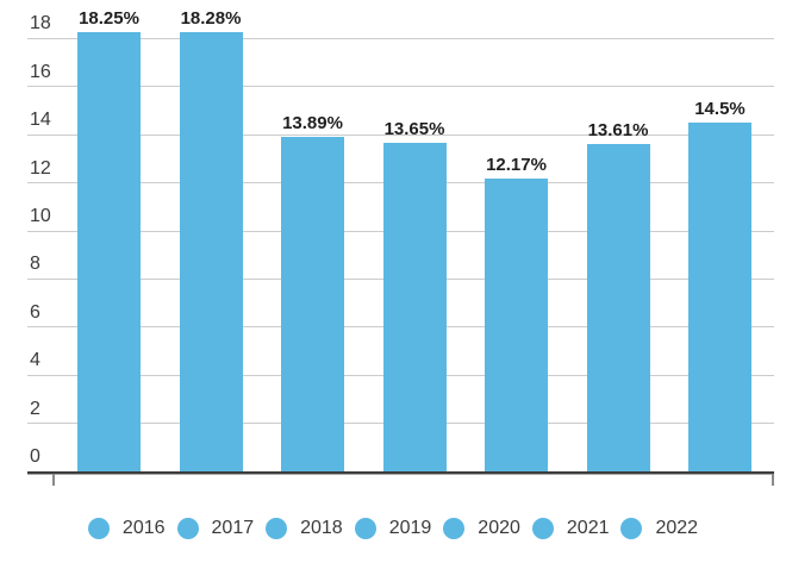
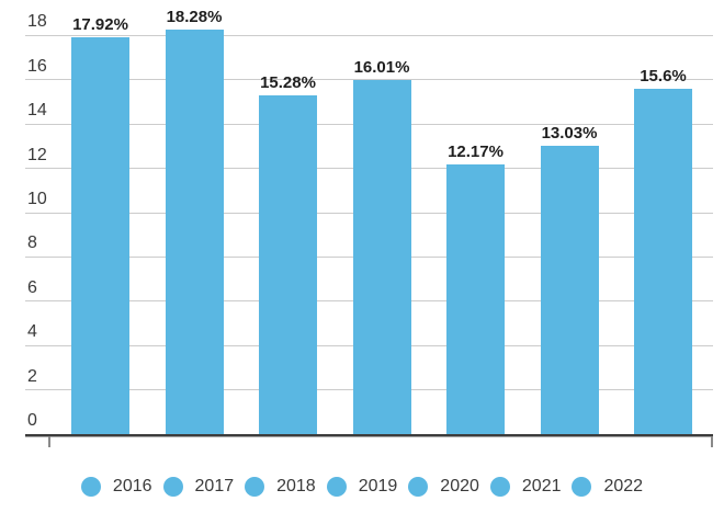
2016: 18.25% -> 17.92%
2018: 13.89% -> 15.28%
2019: 13.65% -> 16.01%
2021: 13.61% -> 13.03%
2022: 14.5% -> 15.6%
